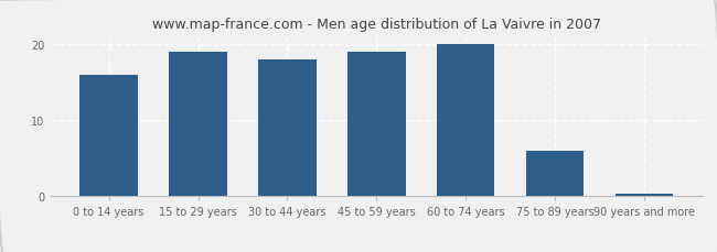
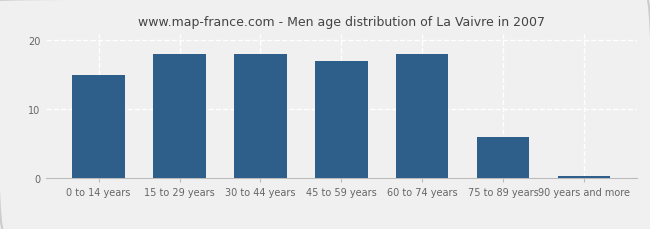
0 to 14 years: 16.0 -> 15.0
15 to 29 years: 19.0 -> 18.0
45 to 59 years: 19.0 -> 17.0
60 to 74 years: 20.0 -> 18.0
